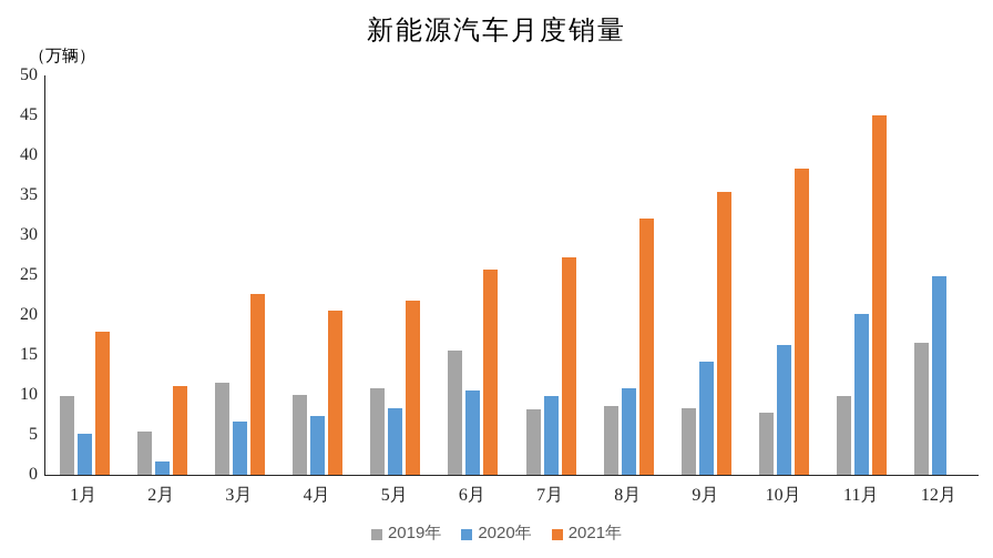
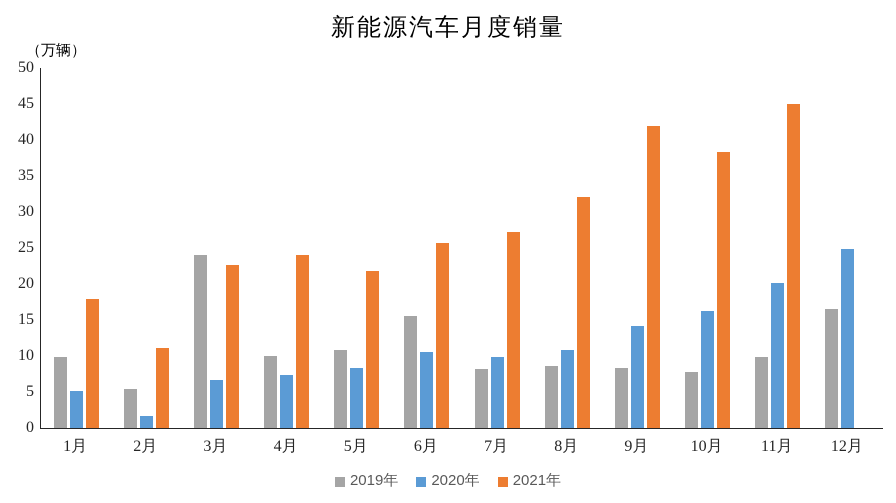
2019年/3月: 12 -> 24
2021年/4月: 21 -> 24
2021年/9月: 35 -> 42
